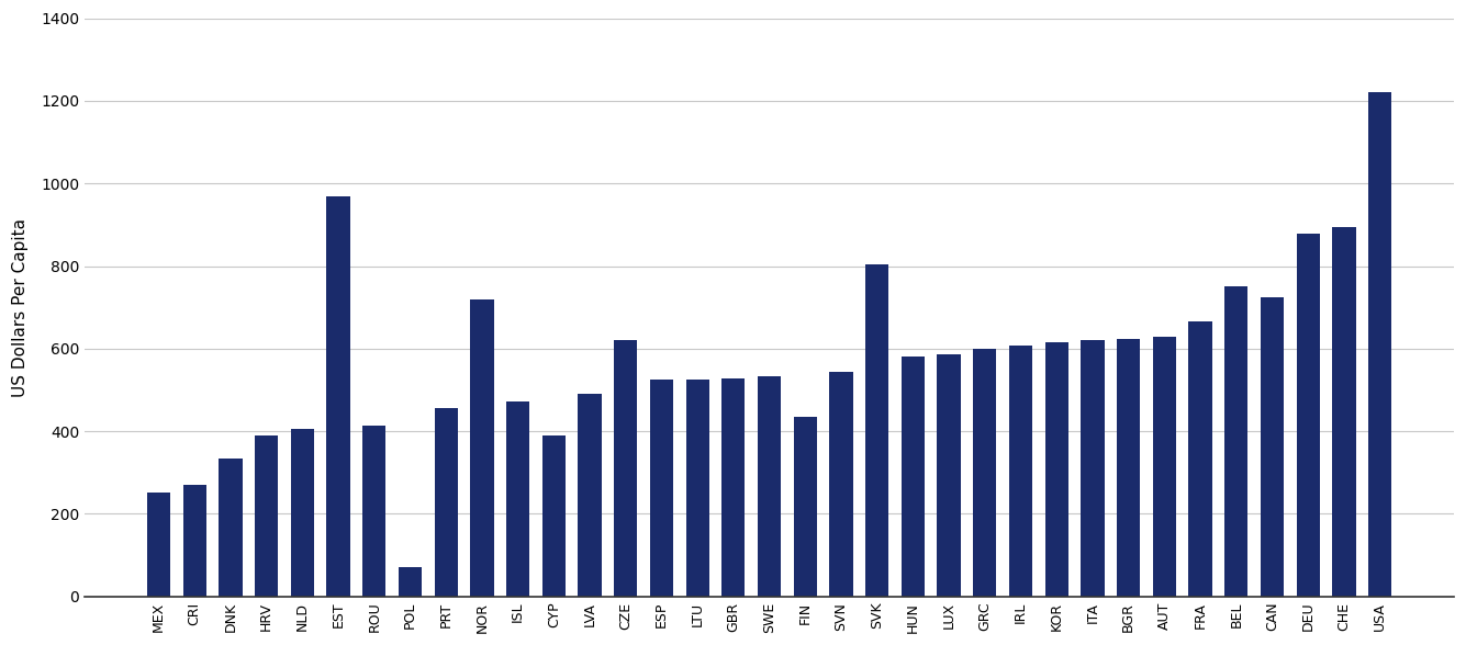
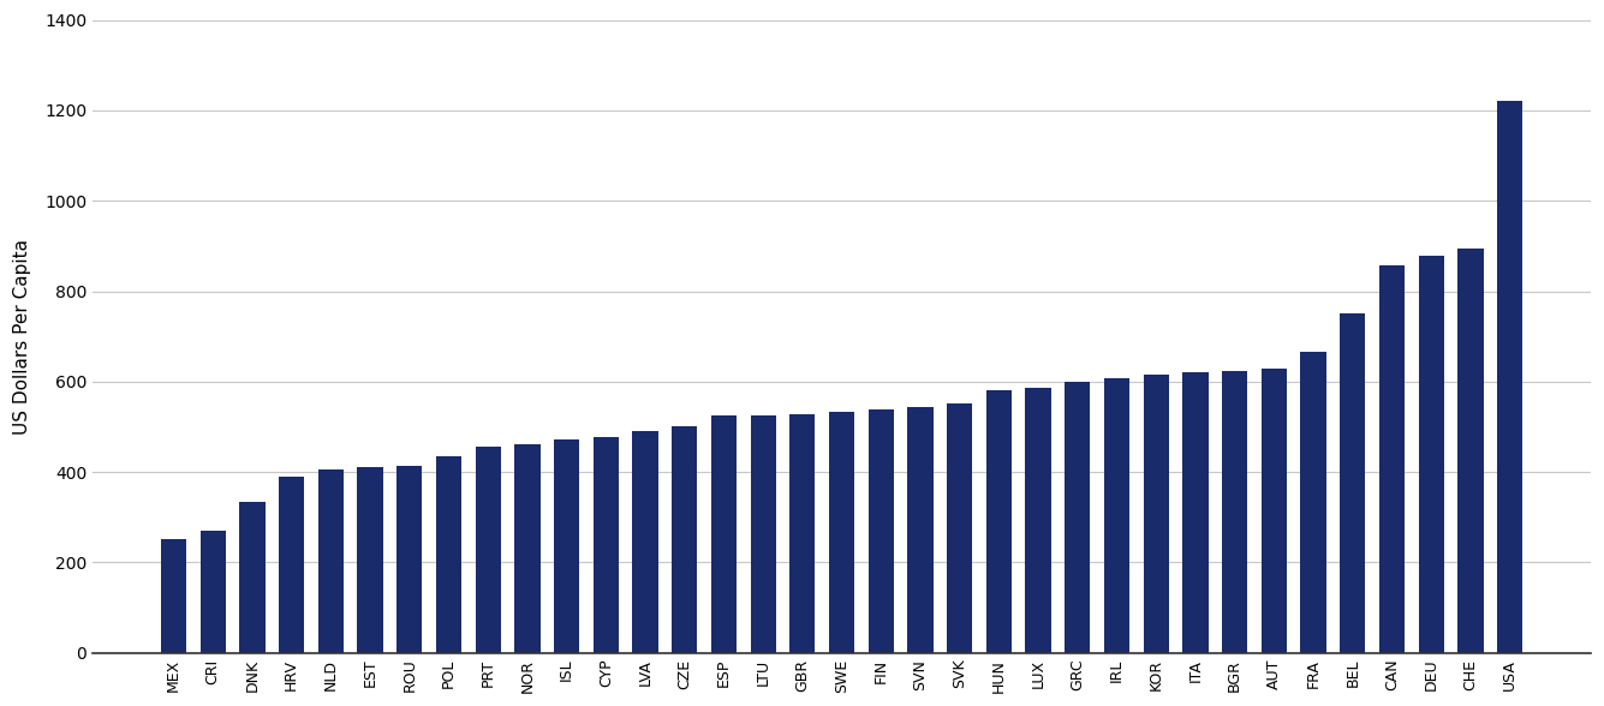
EST: 970 -> 410
POL: 70 -> 435
NOR: 720 -> 462
CYP: 390 -> 478
CZE: 620 -> 502
FIN: 435 -> 538
SVK: 805 -> 552
CAN: 725 -> 858
